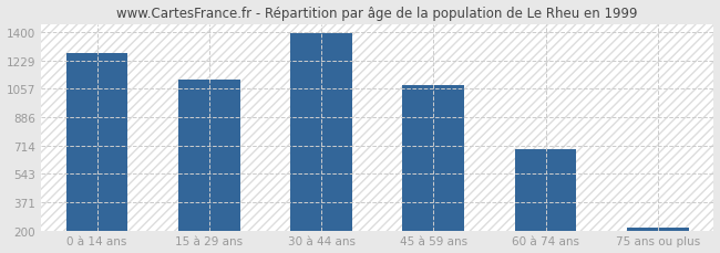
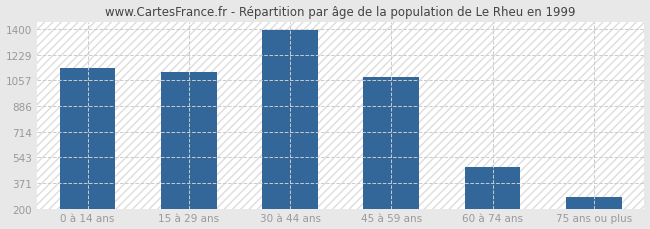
0 à 14 ans: 1270 -> 1140
60 à 74 ans: 690 -> 480
75 ans ou plus: 220 -> 280
